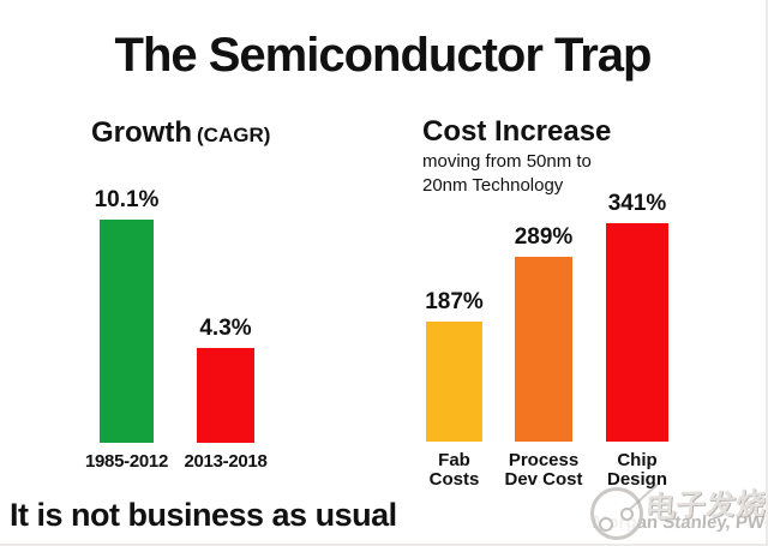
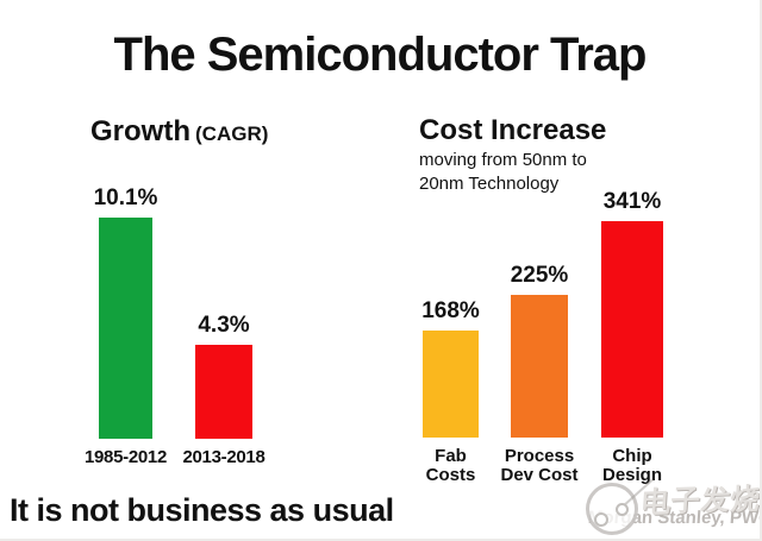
Cost Increase/Fab Costs: 187% -> 168%
Cost Increase/Process Dev Cost: 289% -> 225%
